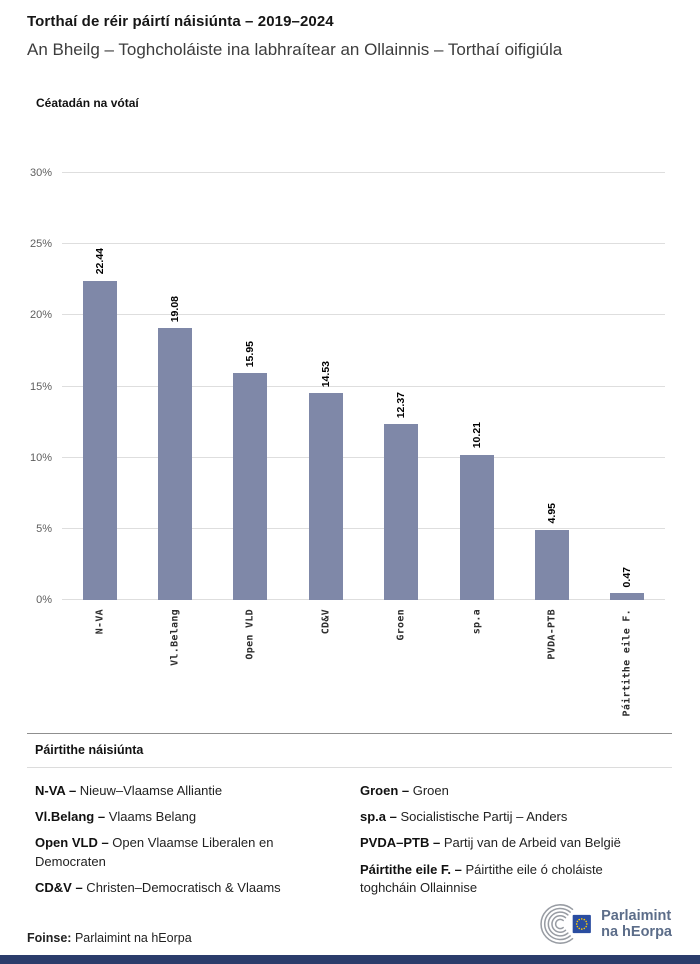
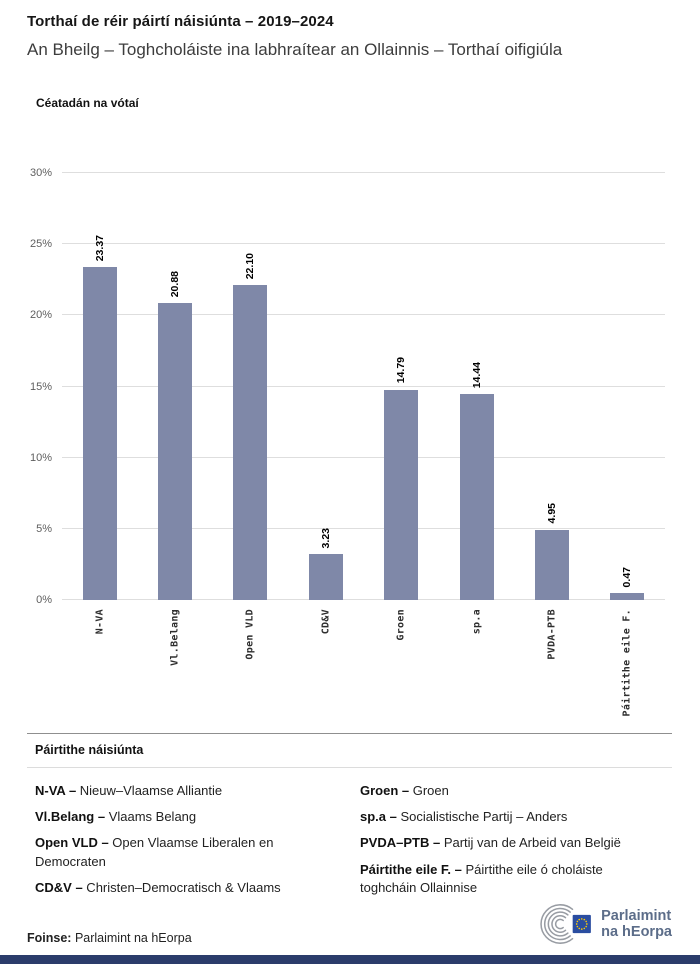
N-VA: 22.44 -> 23.37
Vl.Belang: 19.08 -> 20.88
Open VLD: 15.95 -> 22.10
CD&V: 14.53 -> 3.23
Groen: 12.37 -> 14.79
sp.a: 10.21 -> 14.44
